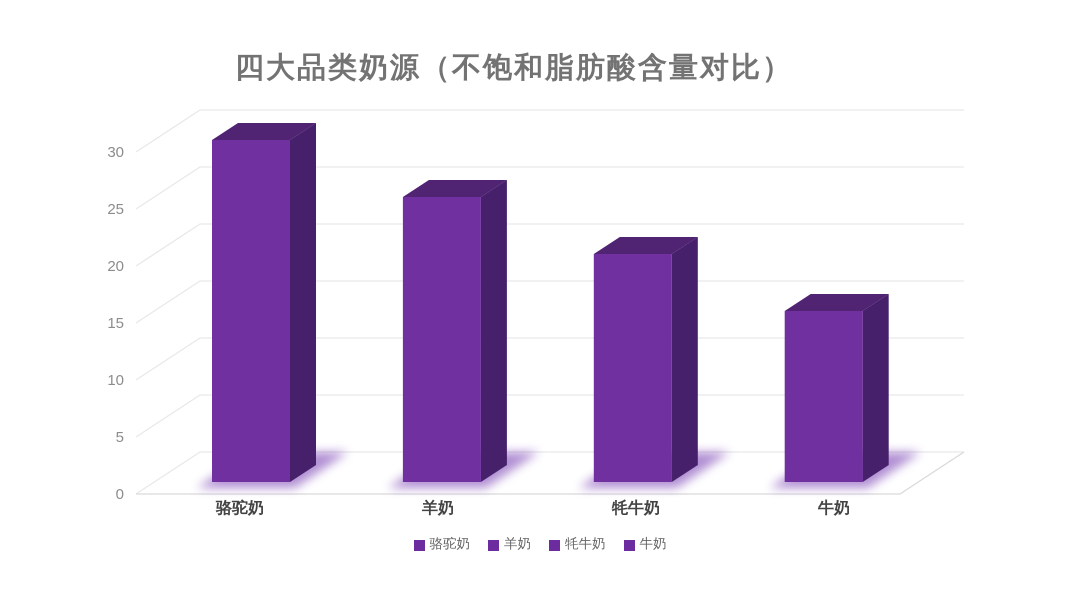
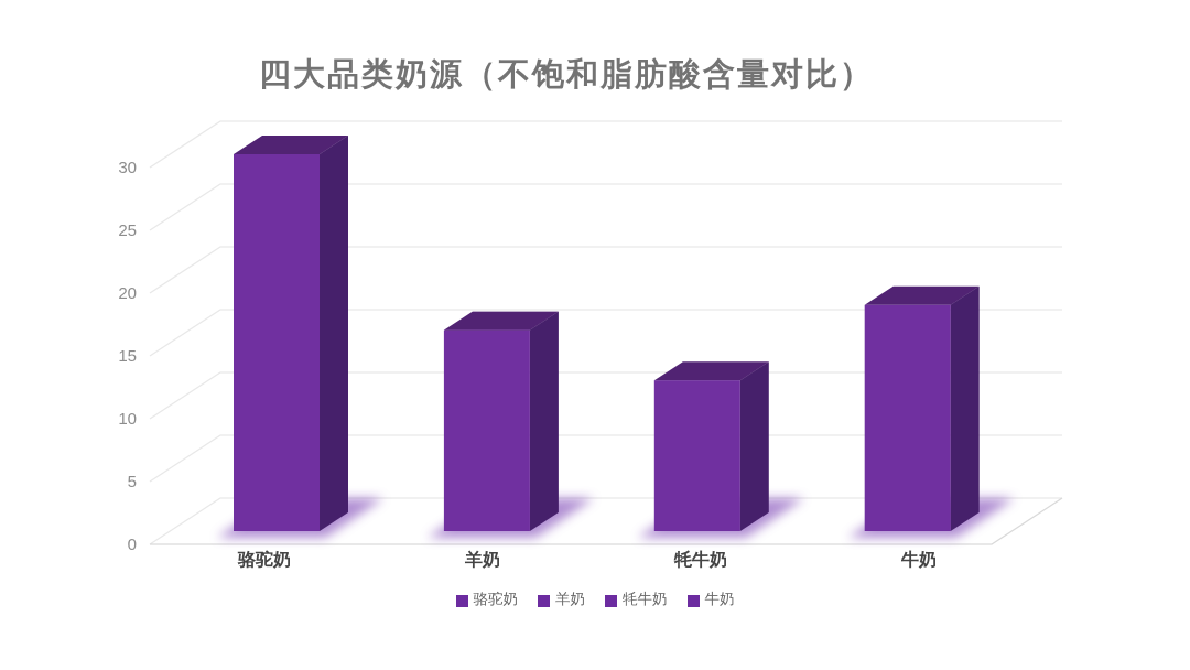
羊奶: 25 -> 16
牦牛奶: 20 -> 12
牛奶: 15 -> 18
